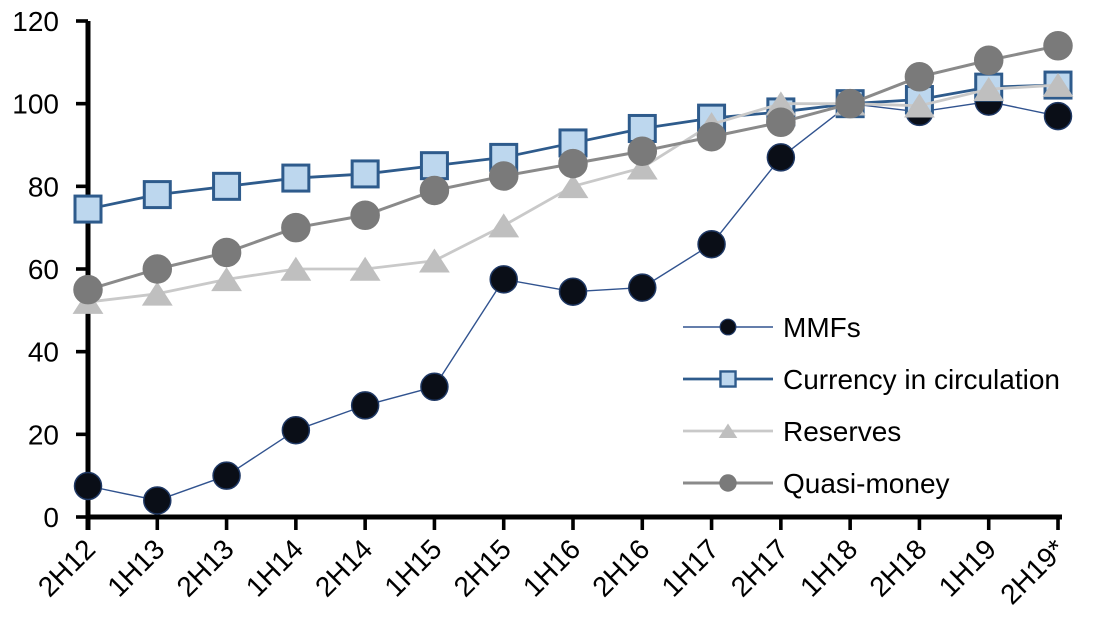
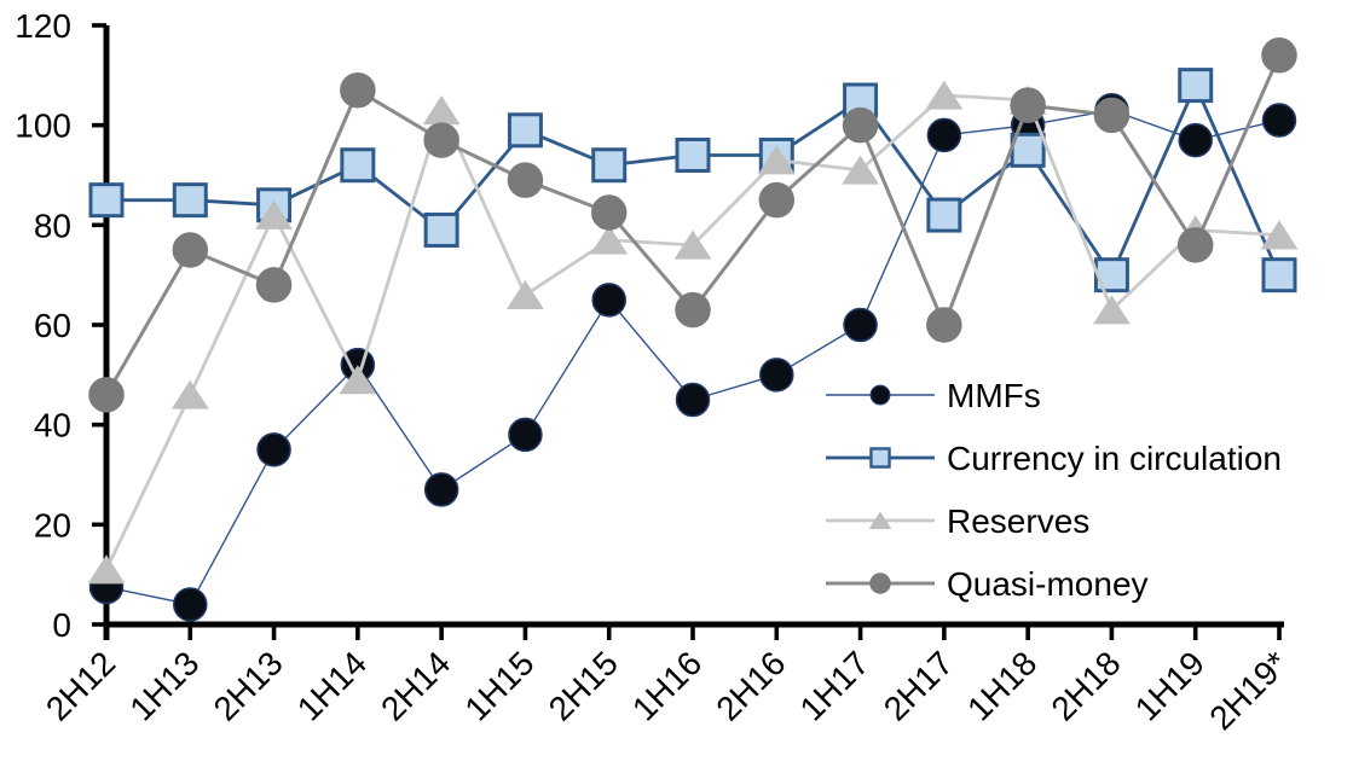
Currency in circulation/2H12: 74 -> 85
Reserves/2H12: 52 -> 11
Quasi-money/2H12: 55 -> 46
Currency in circulation/1H13: 78 -> 85
Reserves/1H13: 54 -> 46
Quasi-money/1H13: 60 -> 75
MMFs/2H13: 10 -> 35
Currency in circulation/2H13: 80 -> 84
Reserves/2H13: 58 -> 82
Quasi-money/2H13: 64 -> 68
MMFs/1H14: 21 -> 52
Currency in circulation/1H14: 82 -> 92
Reserves/1H14: 60 -> 49
Quasi-money/1H14: 70 -> 107
Currency in circulation/2H14: 83 -> 79
Reserves/2H14: 60 -> 103
Quasi-money/2H14: 73 -> 97
MMFs/1H15: 32 -> 38
Currency in circulation/1H15: 85 -> 99
Reserves/1H15: 62 -> 66
Quasi-money/1H15: 79 -> 89
MMFs/2H15: 58 -> 65
Currency in circulation/2H15: 87 -> 92
Reserves/2H15: 70 -> 77
MMFs/1H16: 54 -> 45
Currency in circulation/1H16: 90 -> 94
Reserves/1H16: 80 -> 76
Quasi-money/1H16: 86 -> 63
MMFs/2H16: 56 -> 50
Reserves/2H16: 84 -> 93
Quasi-money/2H16: 88 -> 85
MMFs/1H17: 66 -> 60
Currency in circulation/1H17: 96 -> 105
Reserves/1H17: 95 -> 91
Quasi-money/1H17: 92 -> 100
MMFs/2H17: 87 -> 98
Currency in circulation/2H17: 98 -> 82
Reserves/2H17: 100 -> 106
Quasi-money/2H17: 96 -> 60
Currency in circulation/1H18: 100 -> 95
Reserves/1H18: 100 -> 105
Quasi-money/1H18: 100 -> 104
MMFs/2H18: 98 -> 103
Currency in circulation/2H18: 101 -> 70
Reserves/2H18: 100 -> 63
Quasi-money/2H18: 106 -> 102
MMFs/1H19: 100 -> 97
Currency in circulation/1H19: 104 -> 108
Reserves/1H19: 104 -> 79
Quasi-money/1H19: 110 -> 76
MMFs/2H19*: 97 -> 101
Currency in circulation/2H19*: 104 -> 70
Reserves/2H19*: 104 -> 78
